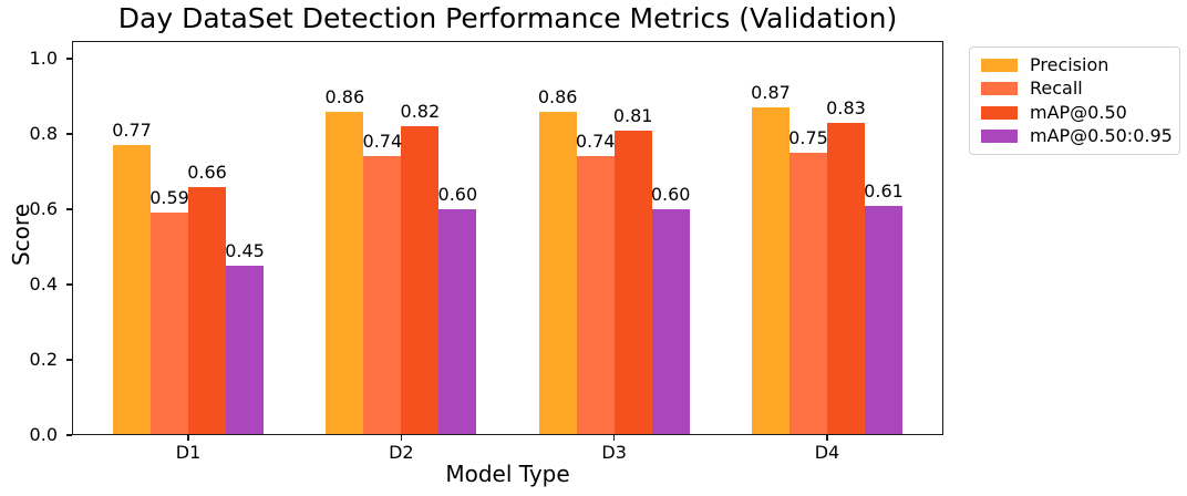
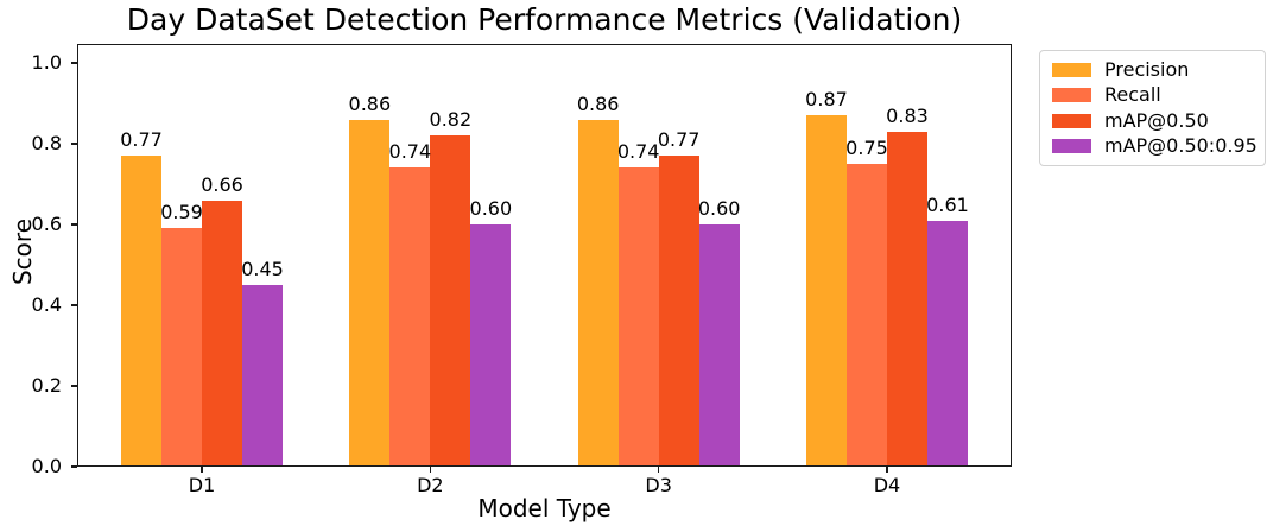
mAP@0.50/D3: 0.81 -> 0.77
